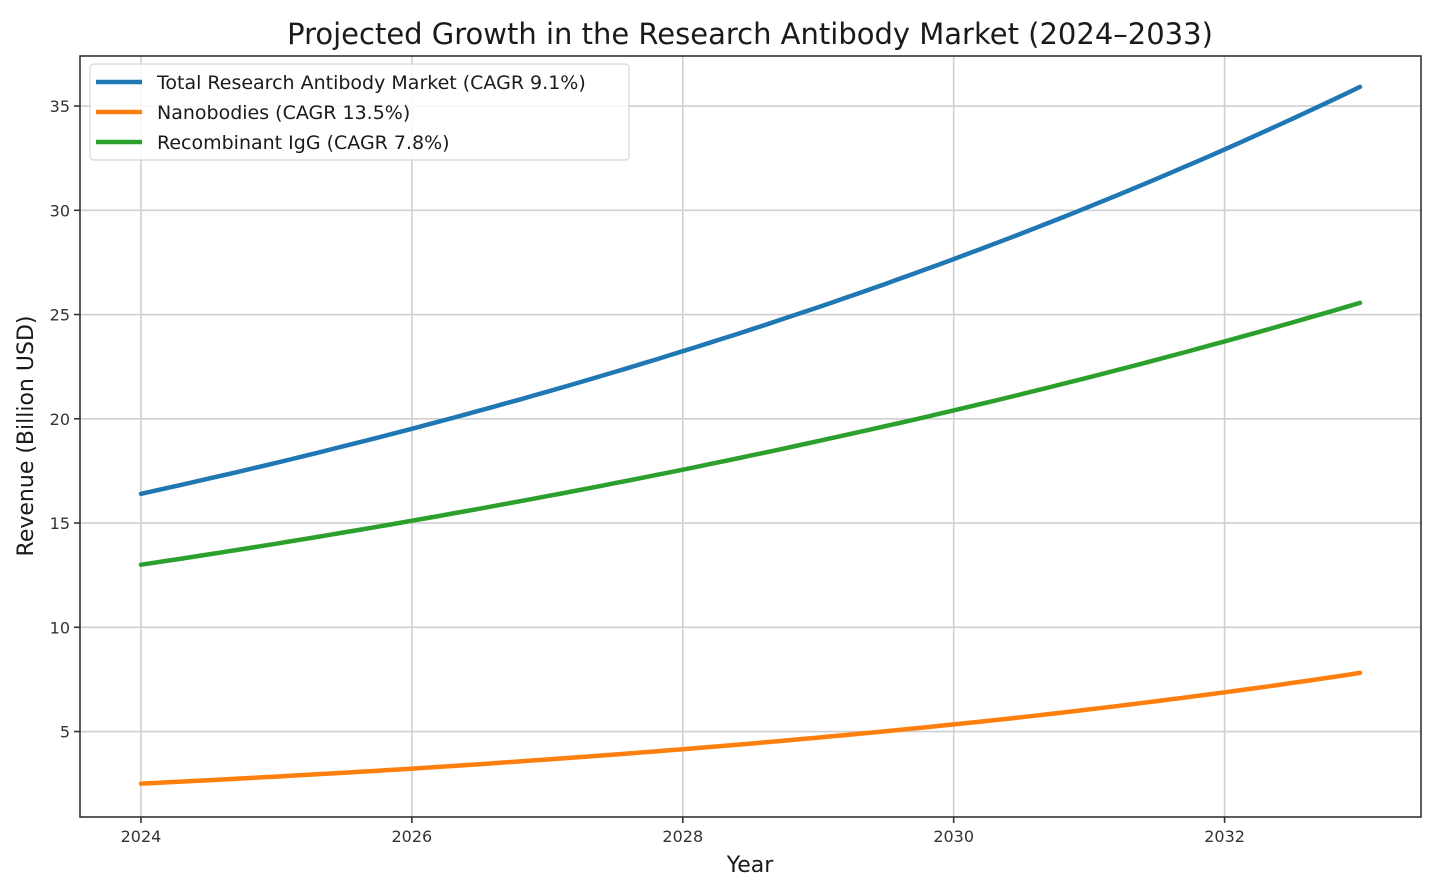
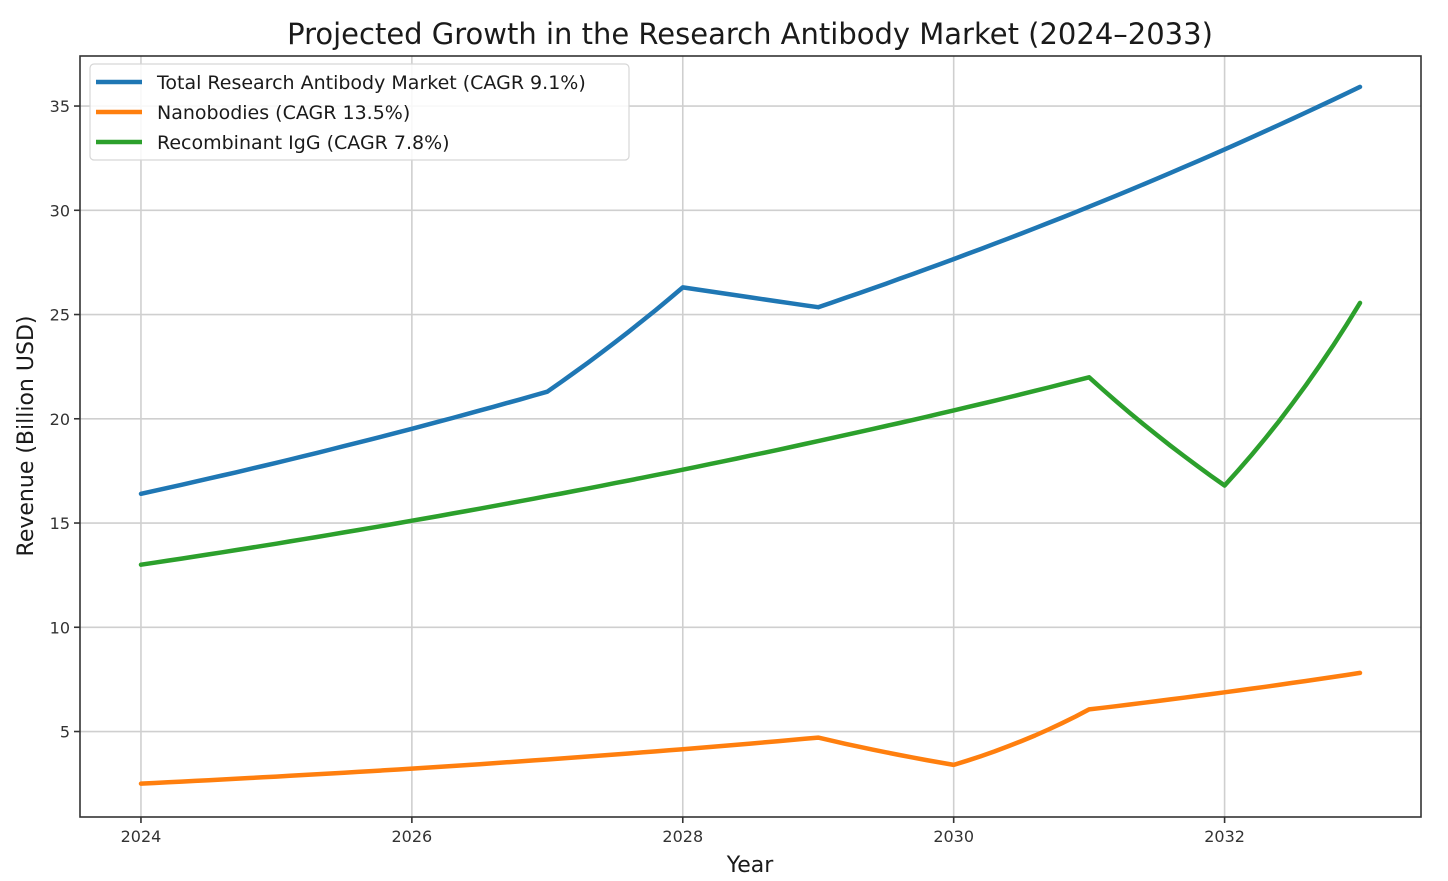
Total Research Antibody Market (CAGR 9.1%)/2028: 23.2 -> 26.3
Nanobodies (CAGR 13.5%)/2030: 5.3 -> 3.4
Recombinant IgG (CAGR 7.8%)/2032: 23.7 -> 16.8
